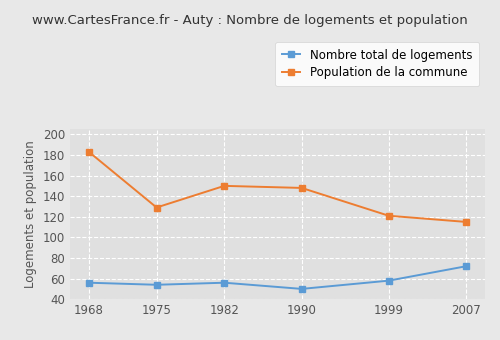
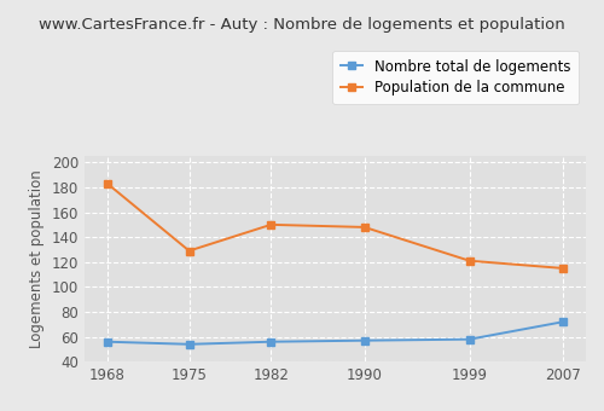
Nombre total de logements/1990: 50 -> 57
